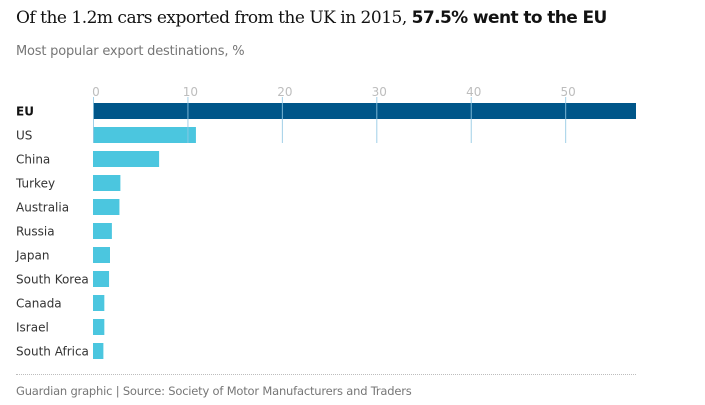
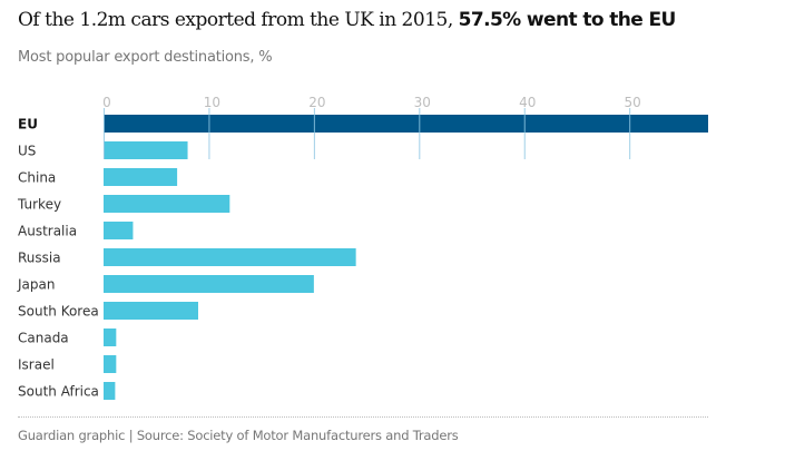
US: 11 -> 8
Turkey: 3 -> 12
Russia: 2 -> 24
Japan: 2 -> 20
South Korea: 2 -> 9
